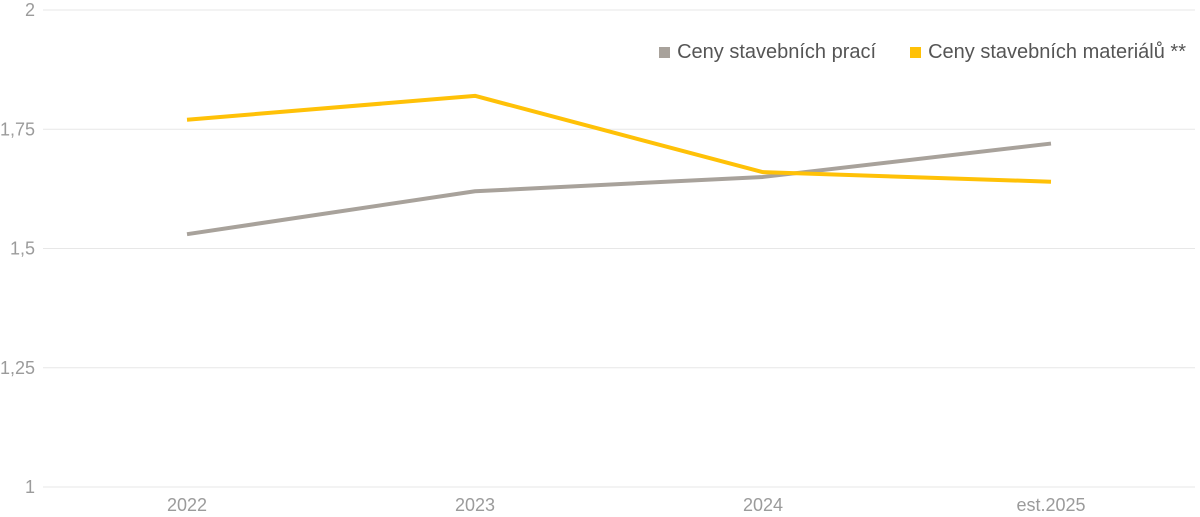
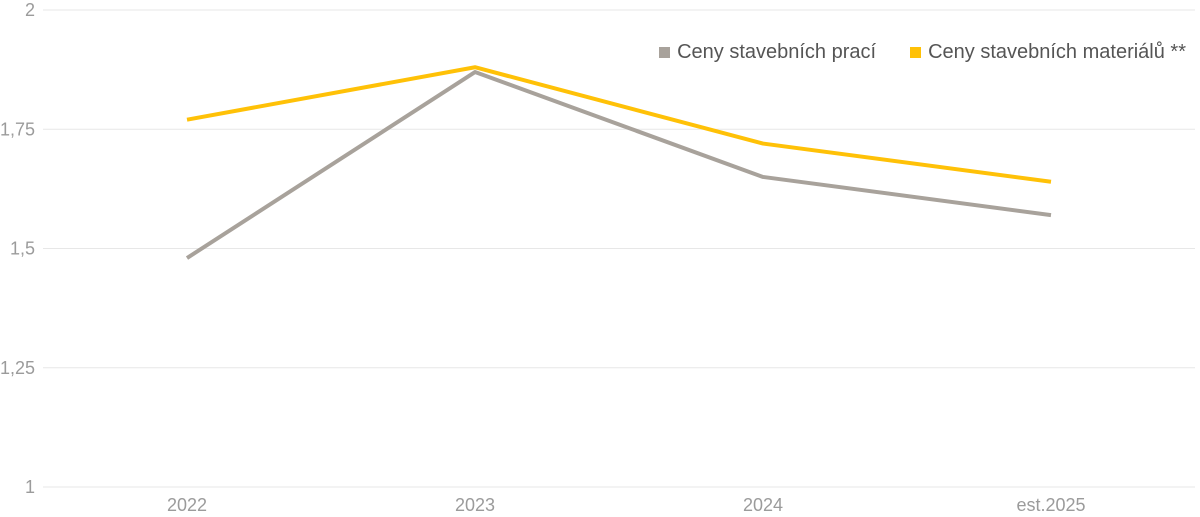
Ceny stavebních prací/2022: 1,53 -> 1,48
Ceny stavebních prací/2023: 1,62 -> 1,87
Ceny stavebních materiálů **/2023: 1,82 -> 1,88
Ceny stavebních materiálů **/2024: 1,66 -> 1,72
Ceny stavebních prací/est.2025: 1,72 -> 1,57
